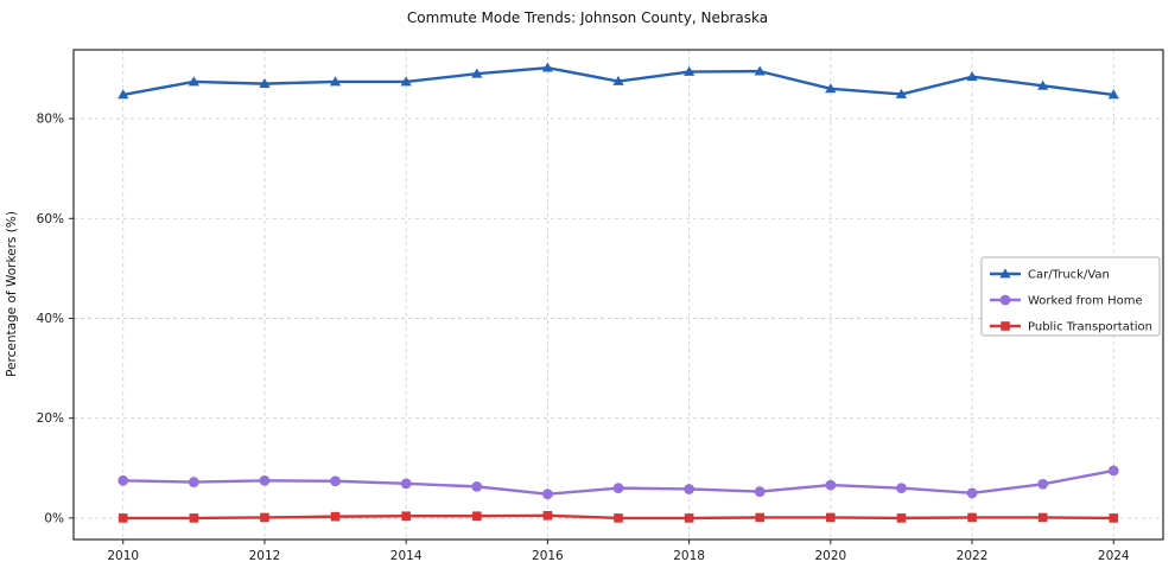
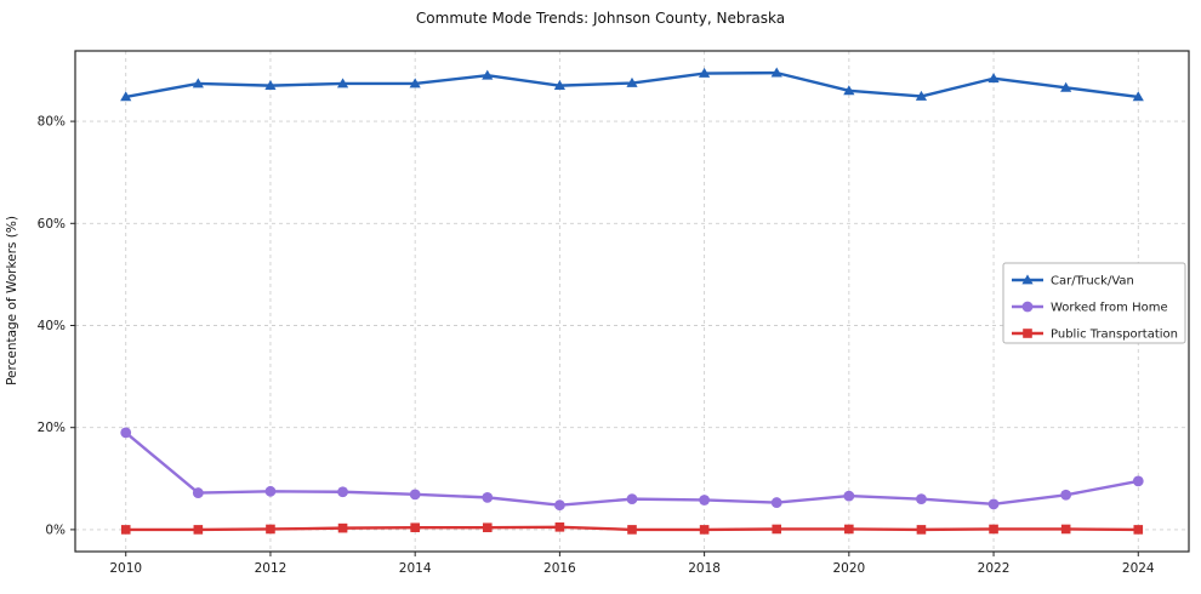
Worked from Home/2010: 8% -> 19%
Car/Truck/Van/2016: 90% -> 87%
